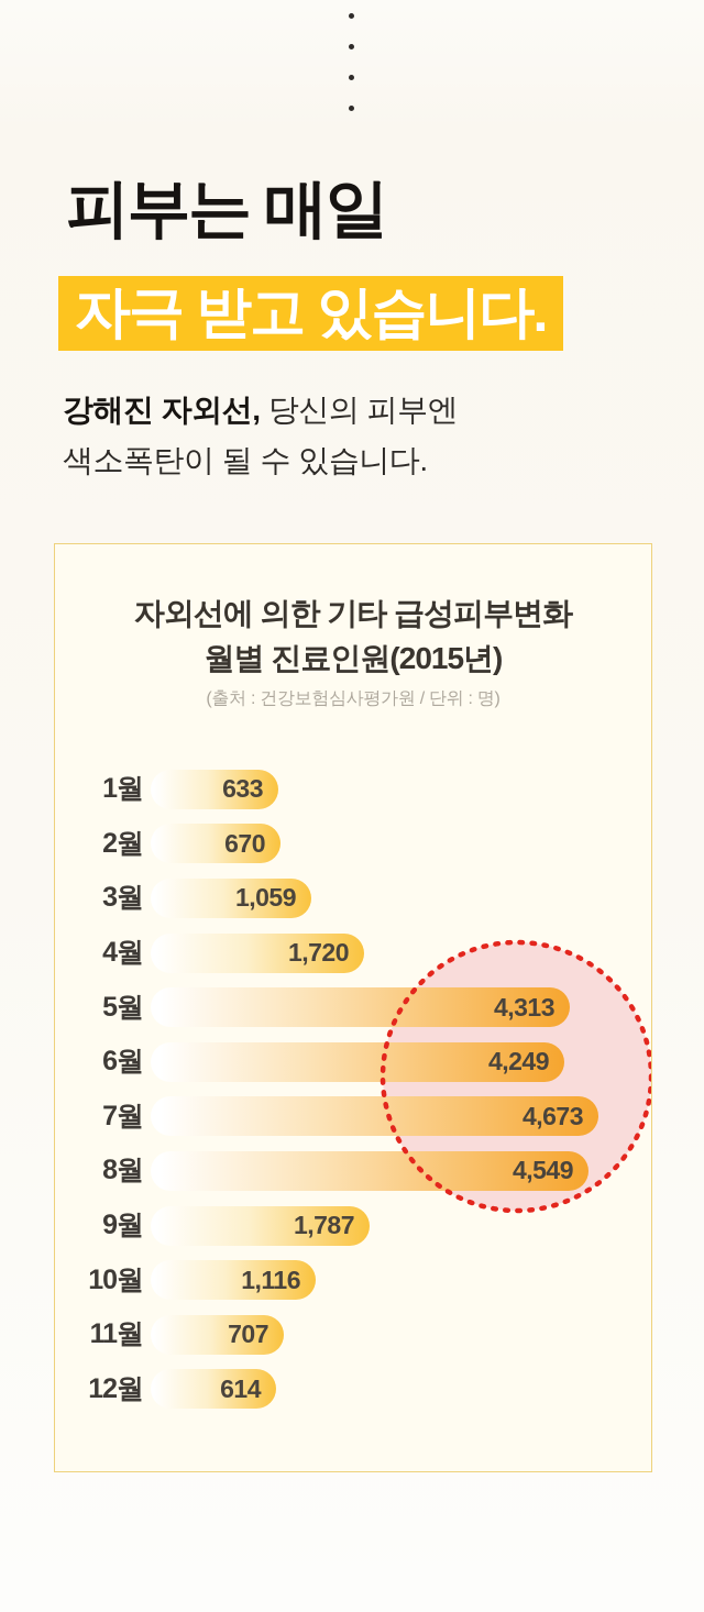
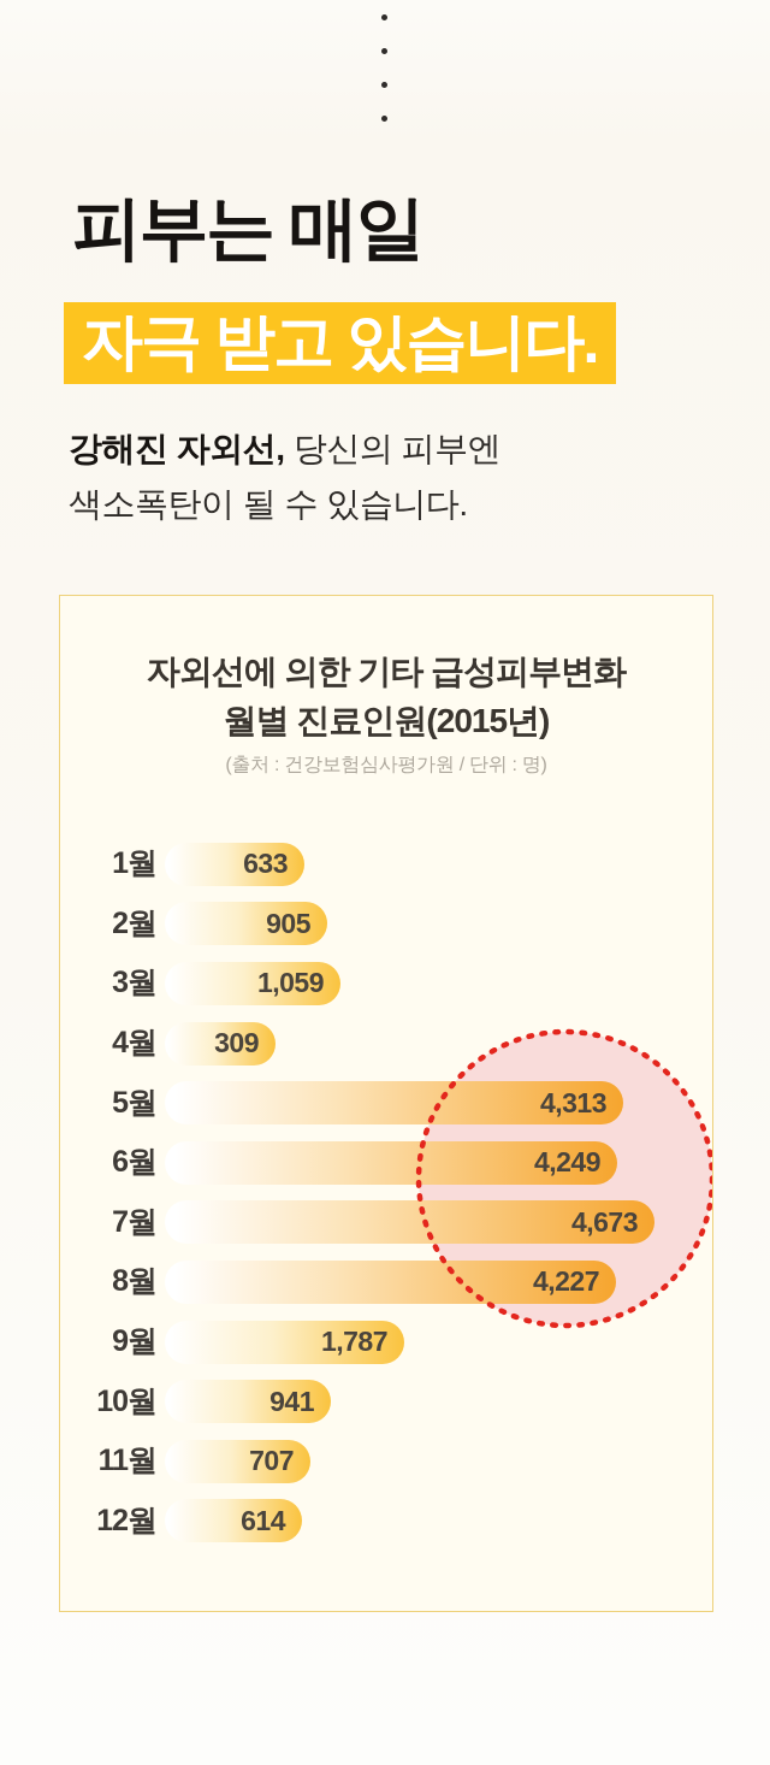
2월: 670 -> 905
4월: 1,720 -> 309
8월: 4,549 -> 4,227
10월: 1,116 -> 941
